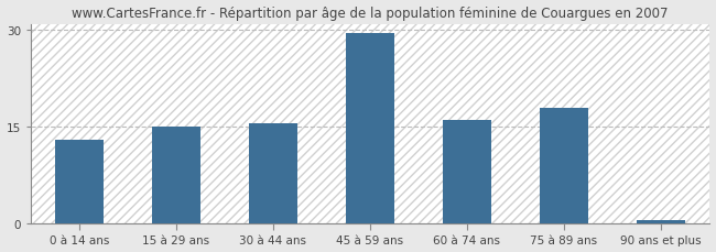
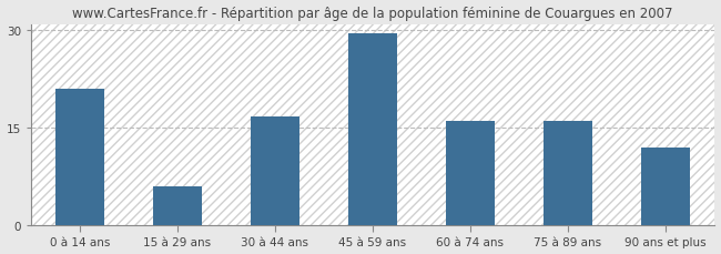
0 à 14 ans: 13.0 -> 21.0
15 à 29 ans: 15.0 -> 6.0
30 à 44 ans: 15.5 -> 16.8
75 à 89 ans: 18.0 -> 16.0
90 ans et plus: 0.5 -> 12.0
